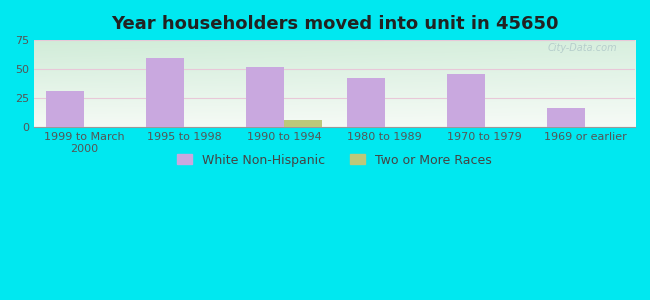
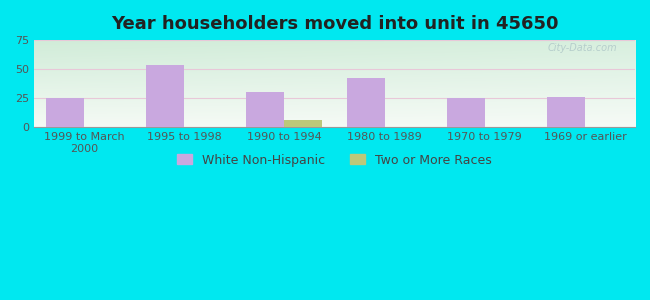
White Non-Hispanic/1999 to March 2000: 31 -> 25
White Non-Hispanic/1995 to 1998: 60 -> 54
White Non-Hispanic/1990 to 1994: 52 -> 30
White Non-Hispanic/1970 to 1979: 46 -> 25
White Non-Hispanic/1969 or earlier: 17 -> 26
